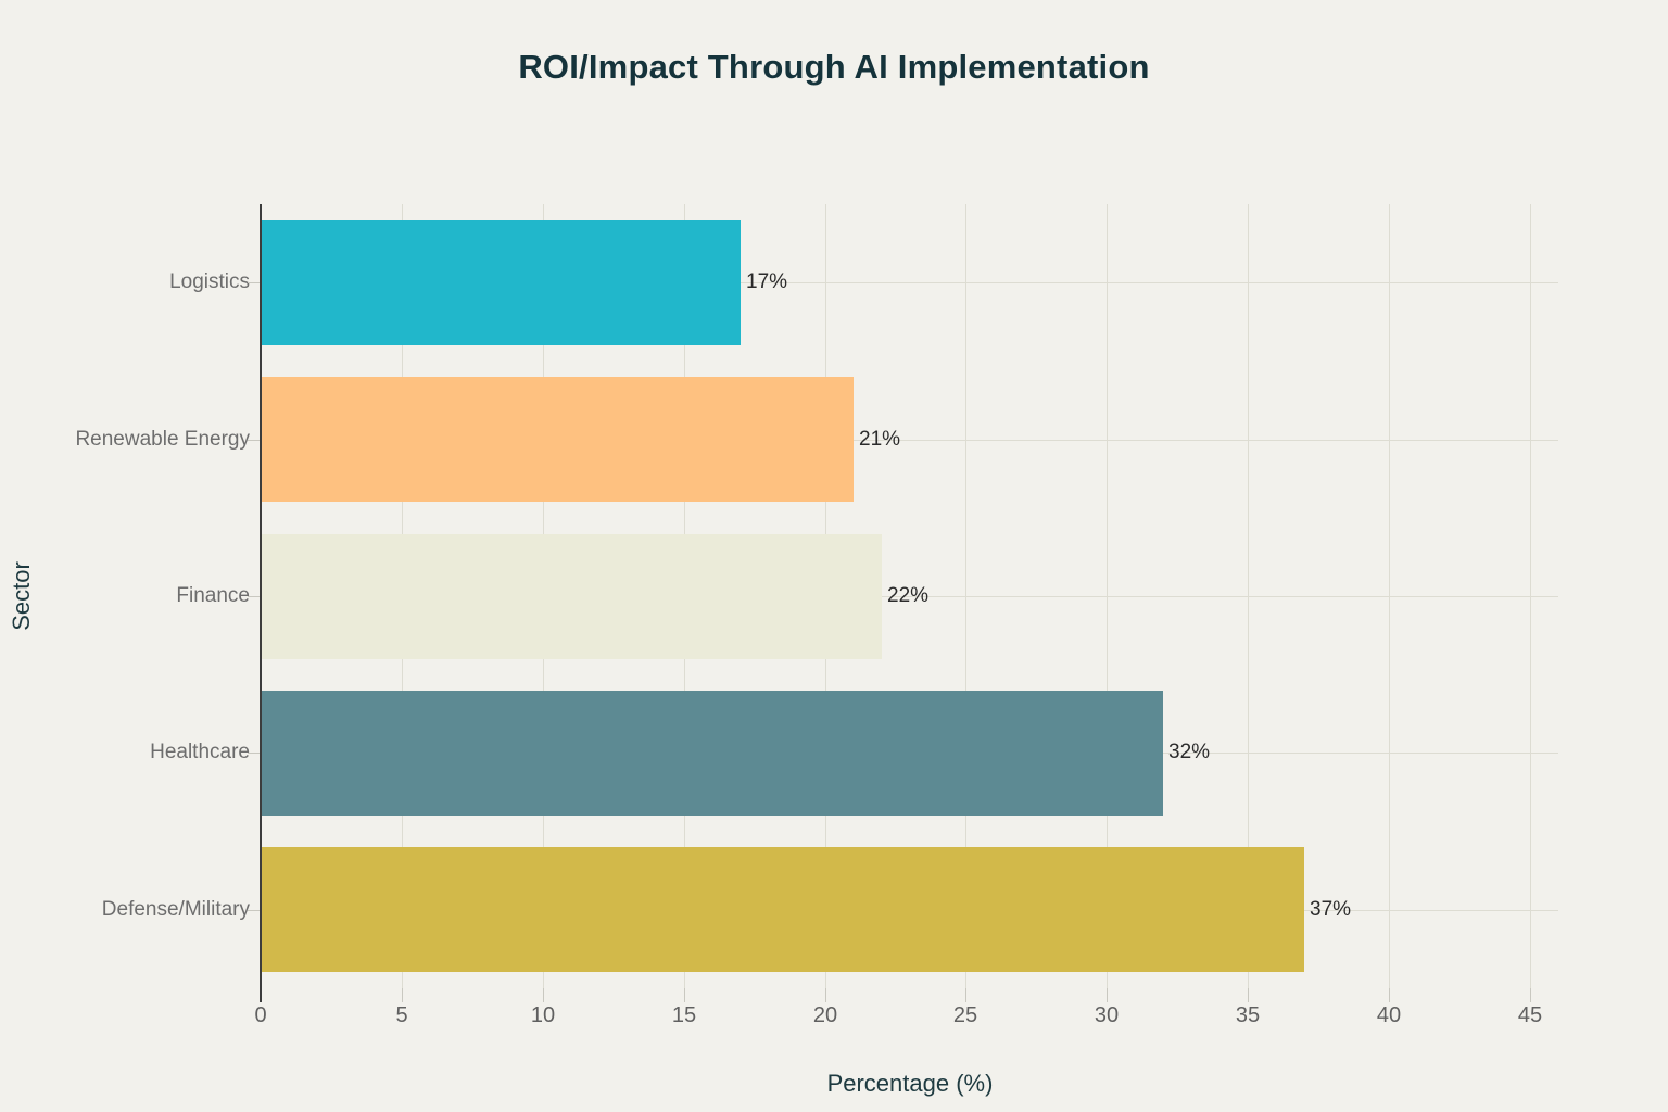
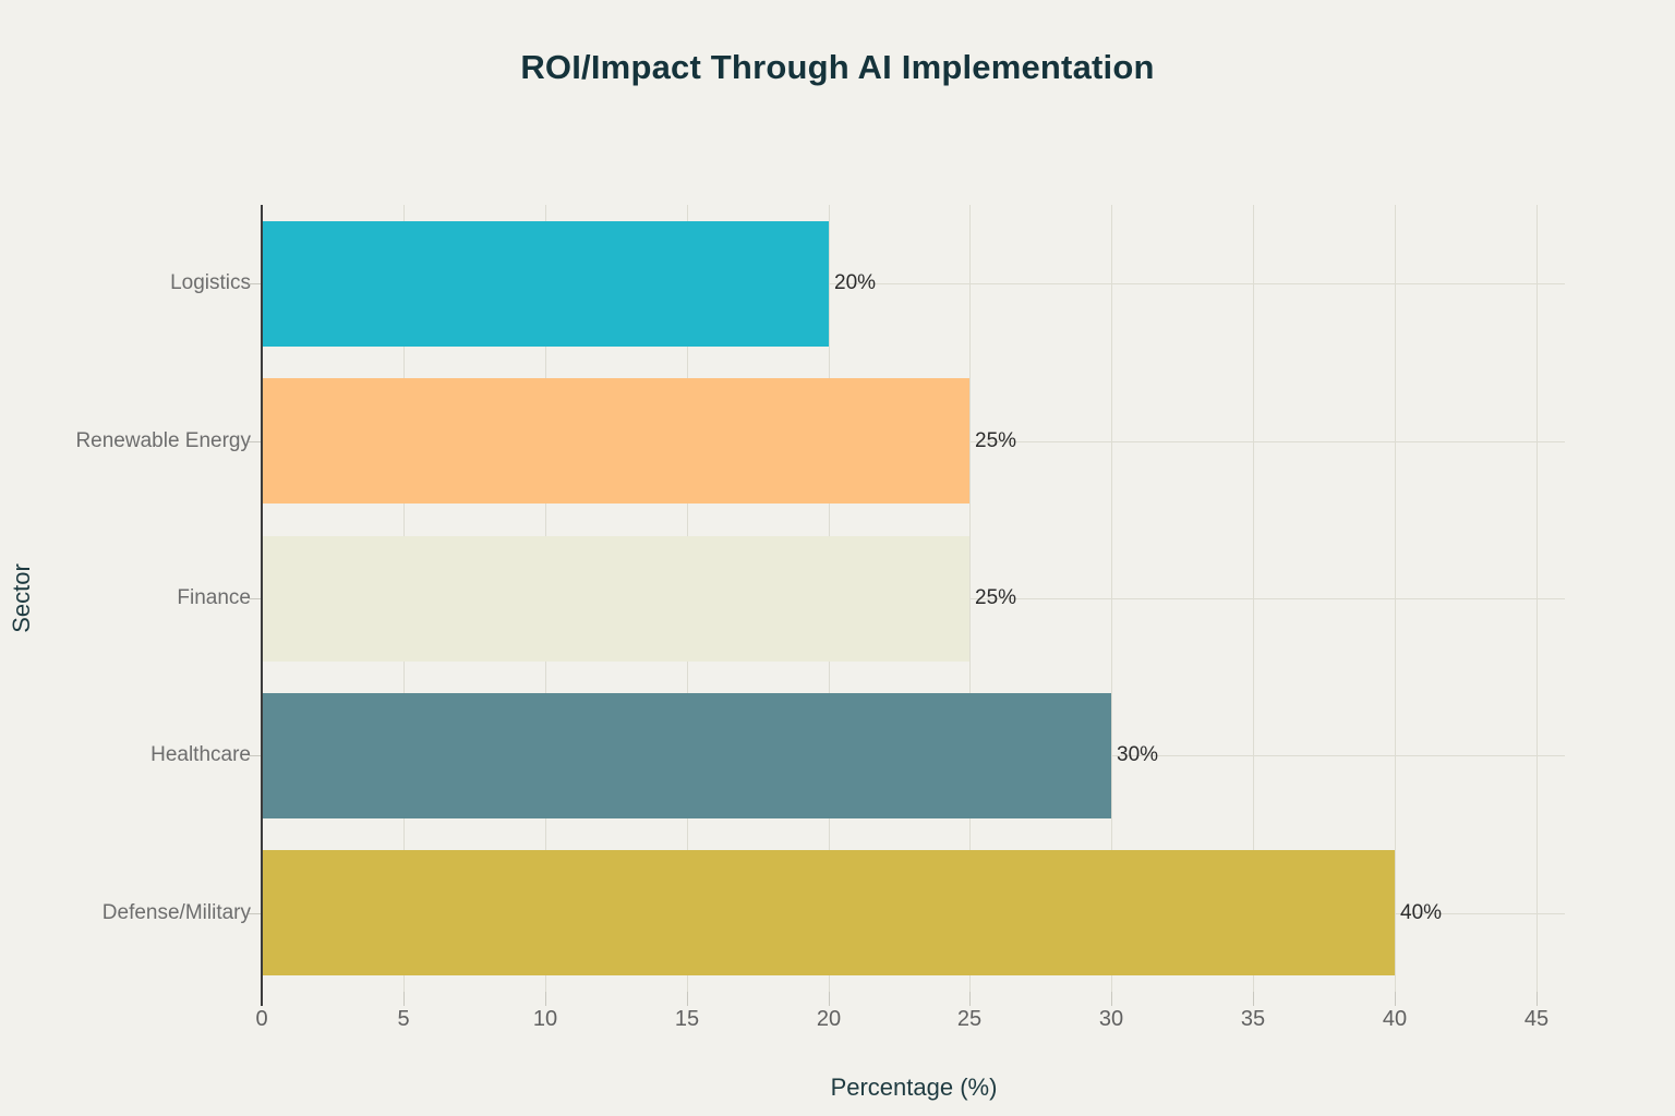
Logistics: 17% -> 20%
Renewable Energy: 21% -> 25%
Finance: 22% -> 25%
Healthcare: 32% -> 30%
Defense/Military: 37% -> 40%
